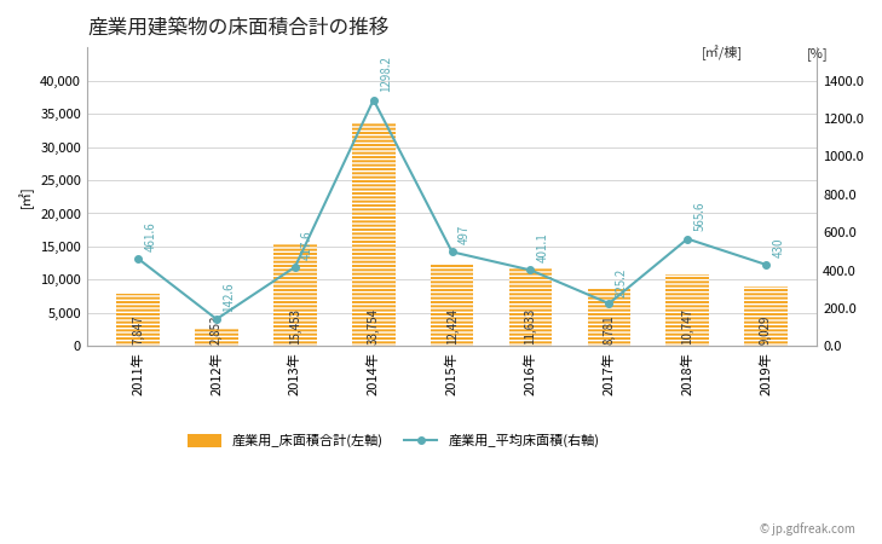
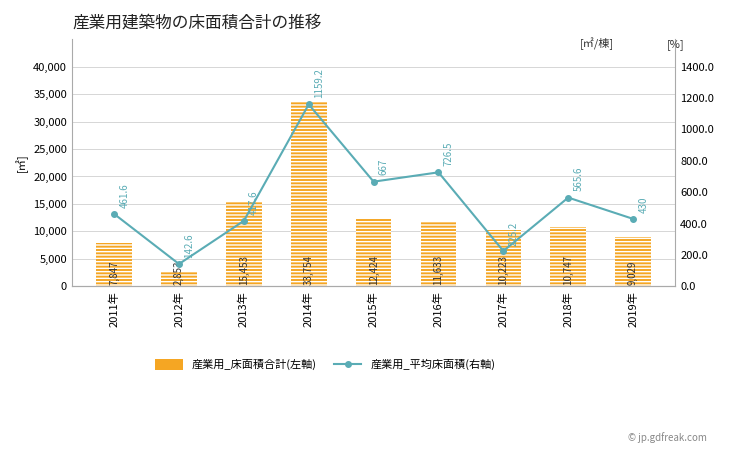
産業用_平均床面積(右軸)/2014年: 1298.2 -> 1159.2
産業用_平均床面積(右軸)/2015年: 497 -> 667
産業用_平均床面積(右軸)/2016年: 401.1 -> 726.5
産業用_床面積合計(左軸)/2017年: 8,781 -> 10,223
